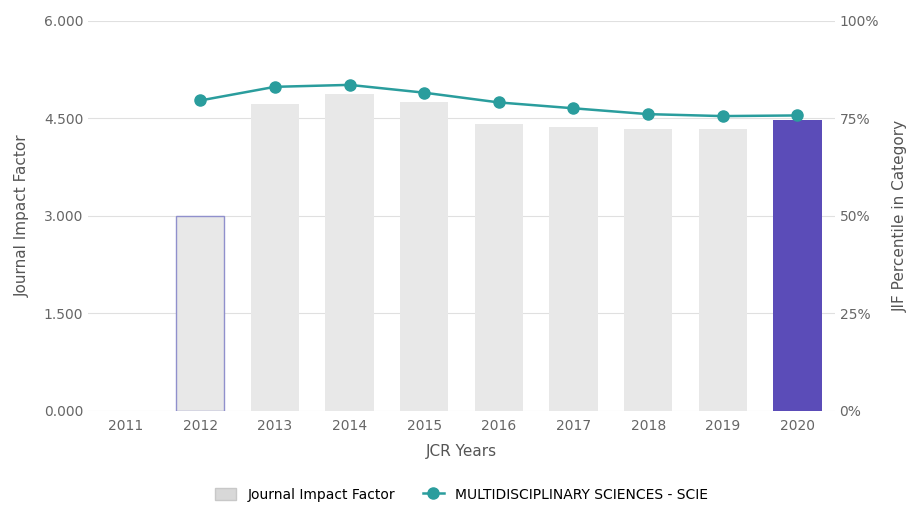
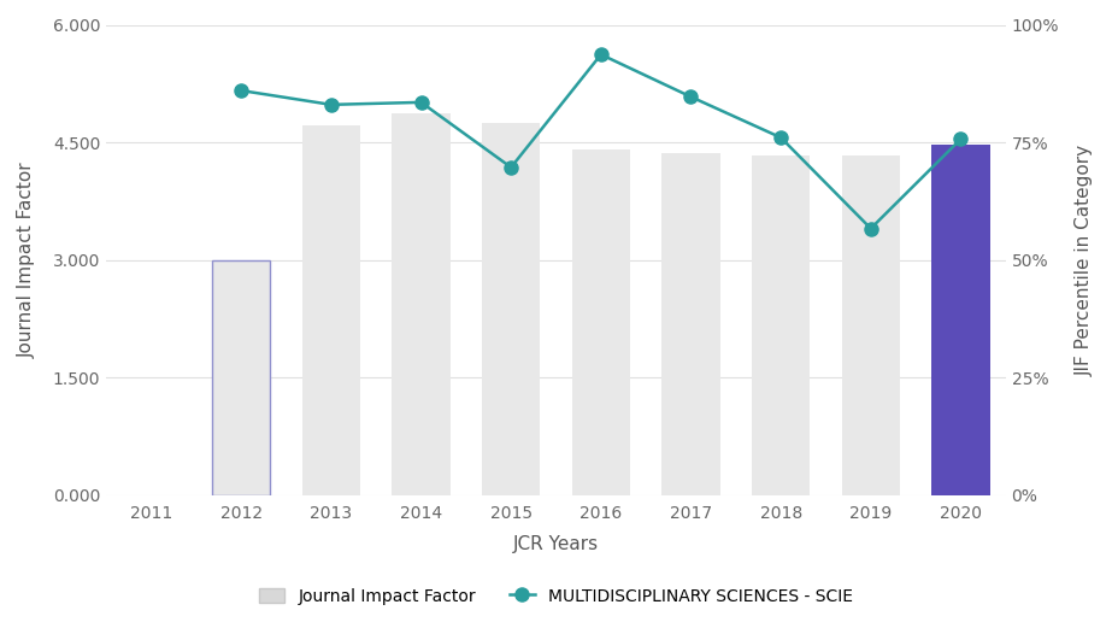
MULTIDISCIPLINARY SCIENCES - SCIE/2012: 4.77 -> 5.16
MULTIDISCIPLINARY SCIENCES - SCIE/2015: 4.89 -> 4.18
MULTIDISCIPLINARY SCIENCES - SCIE/2016: 4.74 -> 5.62
MULTIDISCIPLINARY SCIENCES - SCIE/2017: 4.65 -> 5.08
MULTIDISCIPLINARY SCIENCES - SCIE/2019: 4.53 -> 3.40
